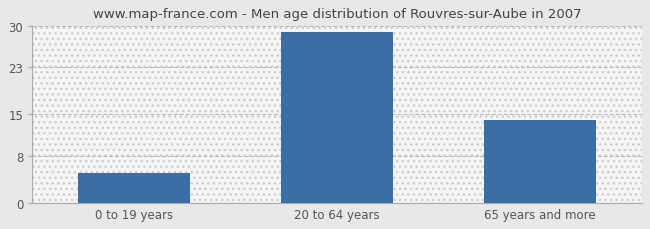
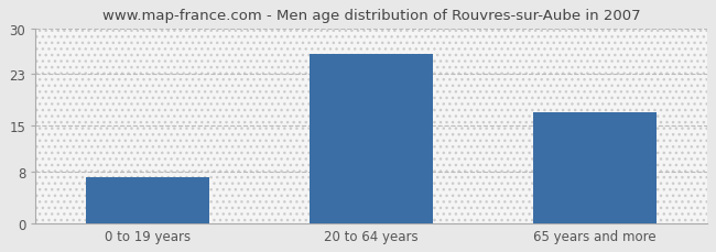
0 to 19 years: 5 -> 7
20 to 64 years: 29 -> 26
65 years and more: 14 -> 17
